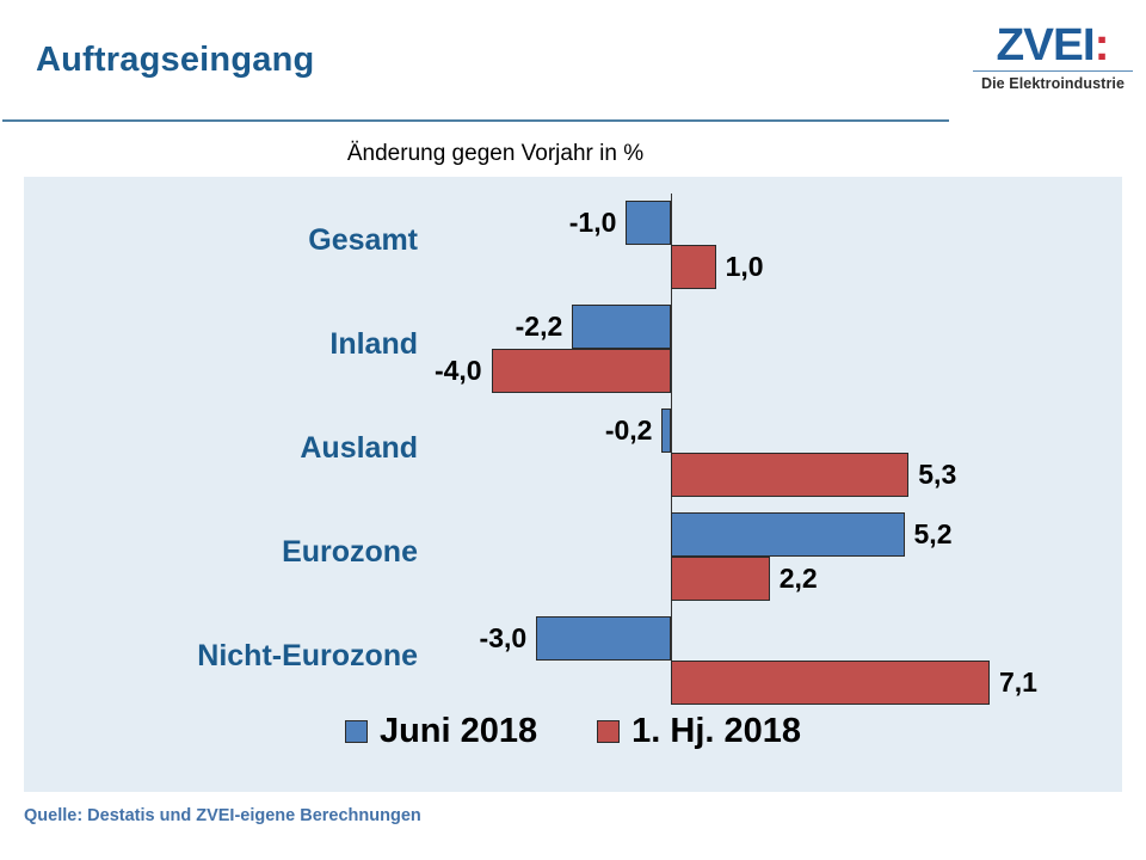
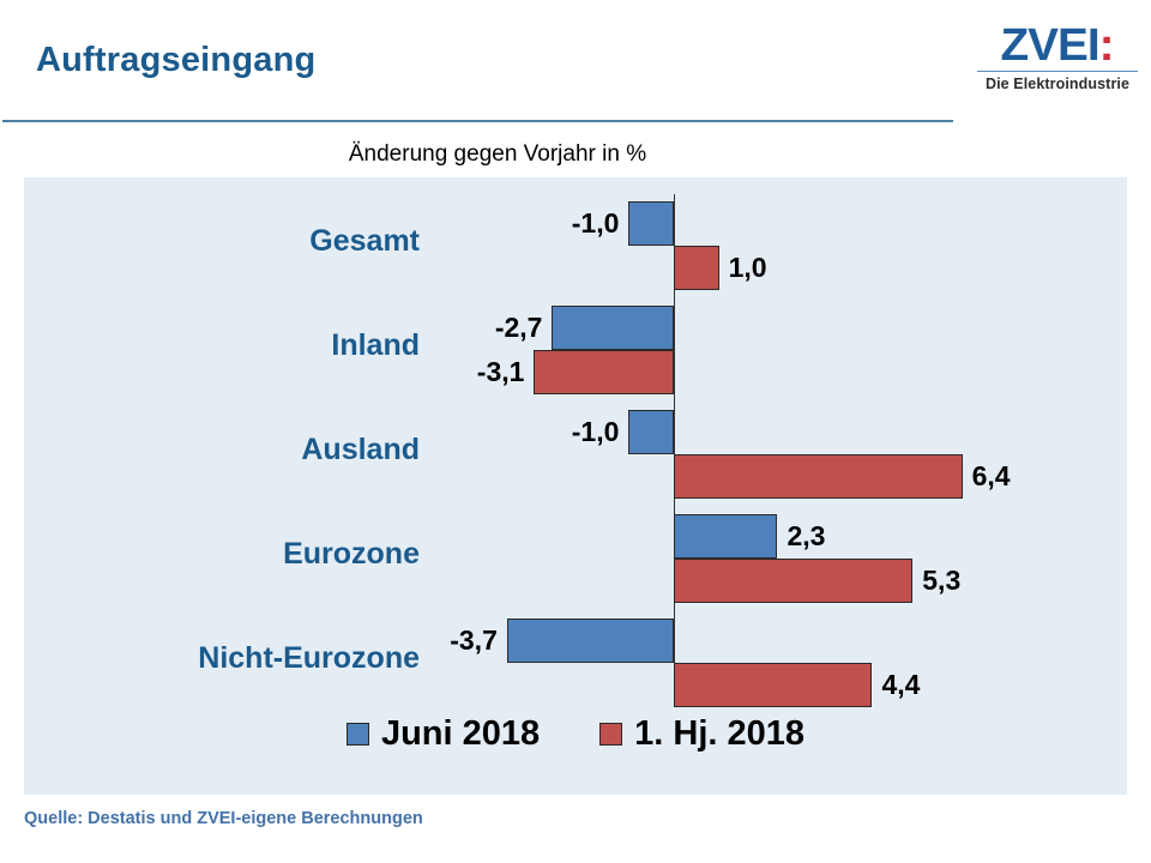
Juni 2018/Inland: -2,2 -> -2,7
1. Hj. 2018/Inland: -4,0 -> -3,1
Juni 2018/Ausland: -0,2 -> -1,0
1. Hj. 2018/Ausland: 5,3 -> 6,4
Juni 2018/Eurozone: 5,2 -> 2,3
1. Hj. 2018/Eurozone: 2,2 -> 5,3
Juni 2018/Nicht-Eurozone: -3,0 -> -3,7
1. Hj. 2018/Nicht-Eurozone: 7,1 -> 4,4
